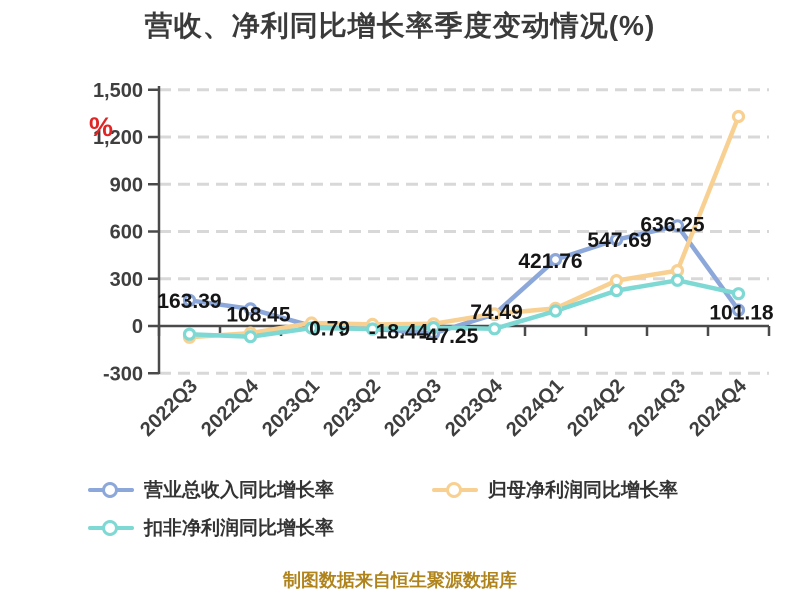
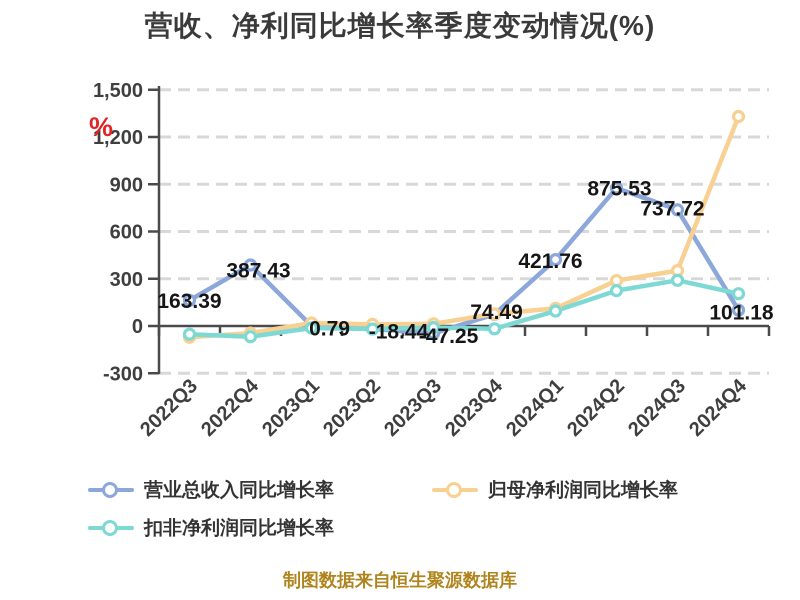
营业总收入同比增长率/2022Q4: 108.45 -> 387.43
营业总收入同比增长率/2024Q2: 547.69 -> 875.53
营业总收入同比增长率/2024Q3: 636.25 -> 737.72
